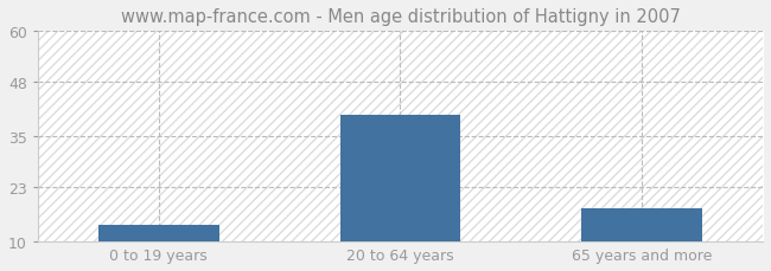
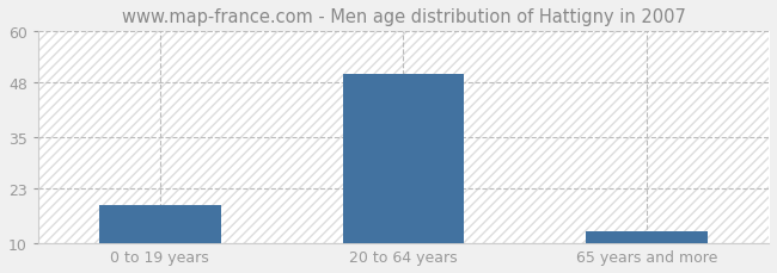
0 to 19 years: 14 -> 19
20 to 64 years: 40 -> 50
65 years and more: 18 -> 13
